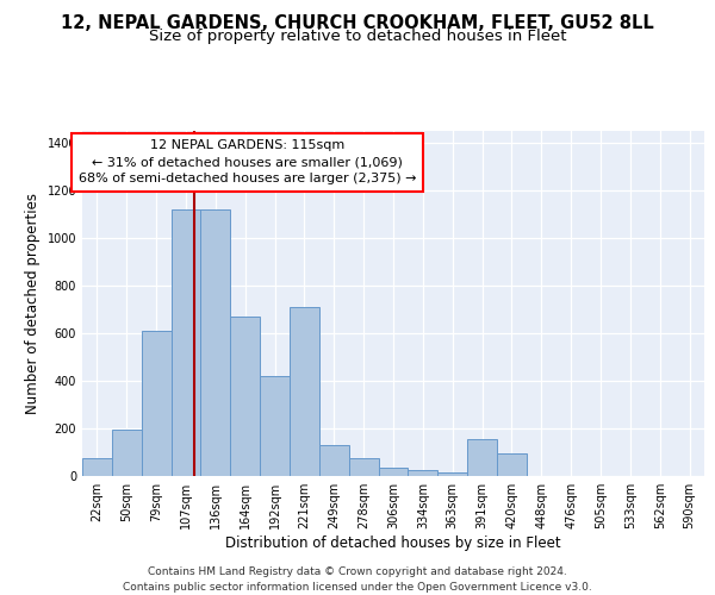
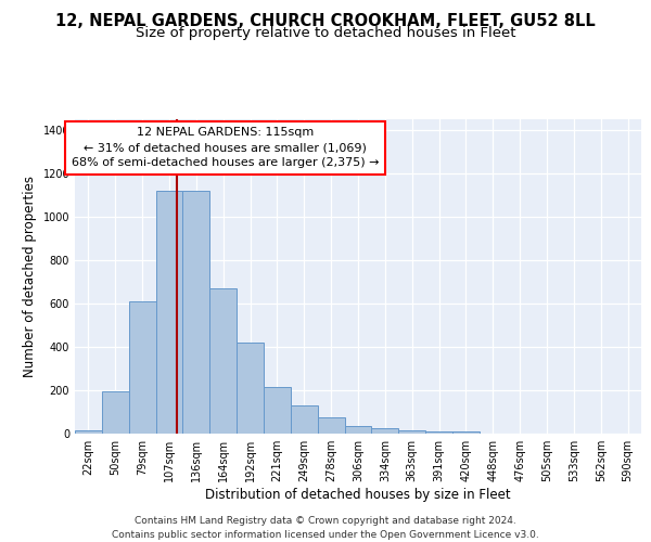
22sqm: 75 -> 15
221sqm: 710 -> 215
391sqm: 155 -> 10
420sqm: 95 -> 10
